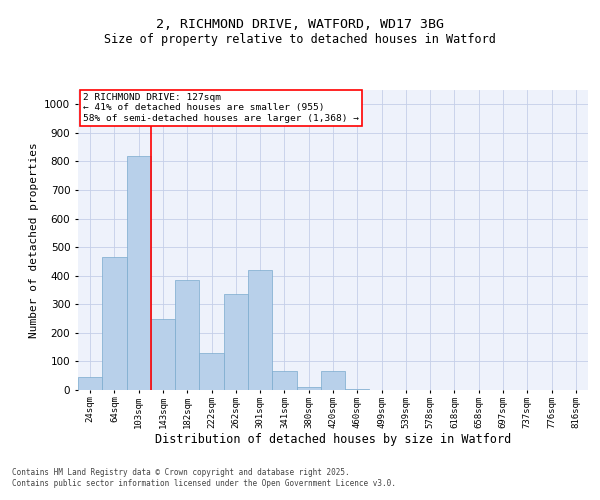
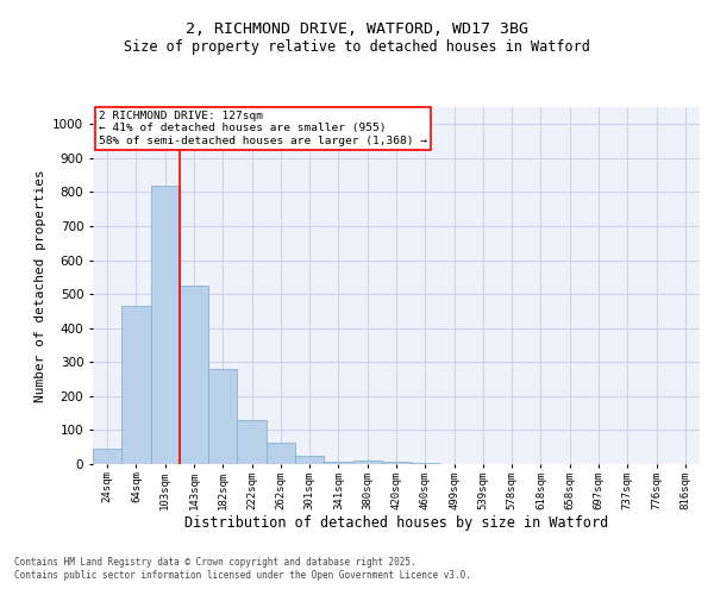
143sqm: 250 -> 525
182sqm: 385 -> 280
262sqm: 335 -> 62
301sqm: 420 -> 23
341sqm: 65 -> 7
420sqm: 65 -> 7
